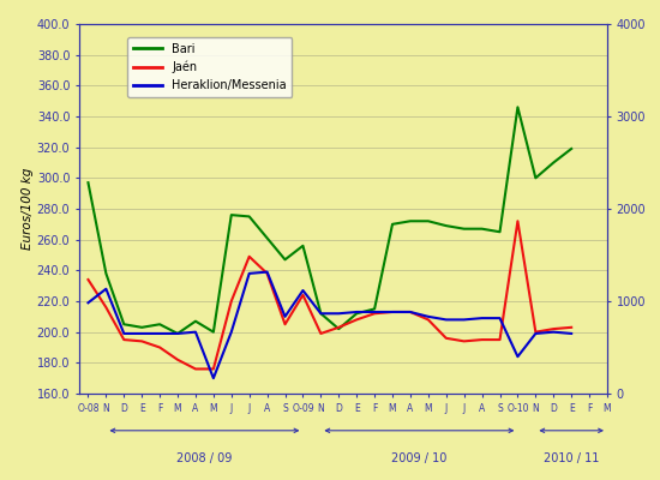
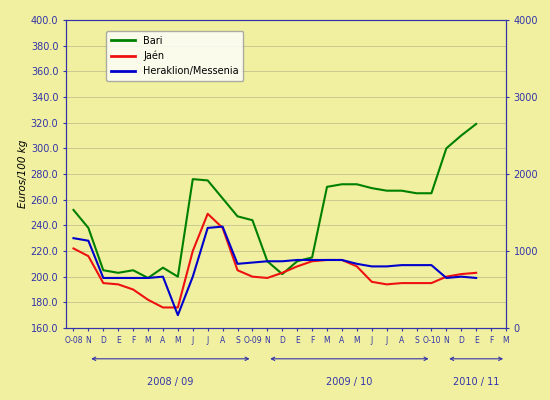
Bari/O-08: 297 -> 252
Jaén/O-08: 234 -> 222
Heraklion/Messenia/O-08: 219 -> 230
Bari/O-09: 256 -> 244
Jaén/O-09: 224 -> 200
Heraklion/Messenia/O-09: 227 -> 211
Bari/O-10: 346 -> 265
Jaén/O-10: 272 -> 195
Heraklion/Messenia/O-10: 184 -> 209
